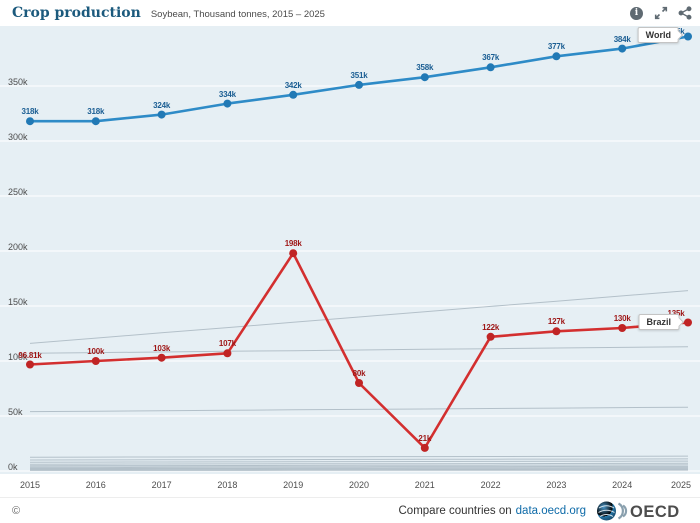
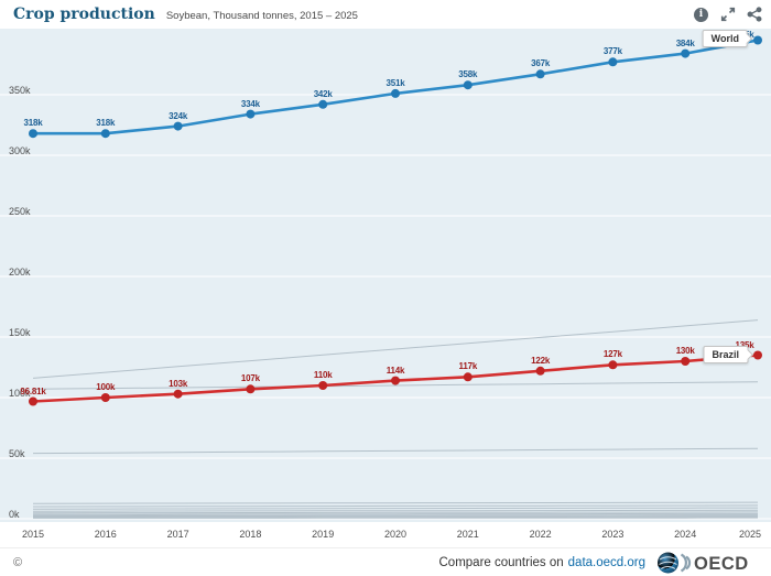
Brazil/2019: 198k -> 110k
Brazil/2020: 80k -> 114k
Brazil/2021: 21k -> 117k
